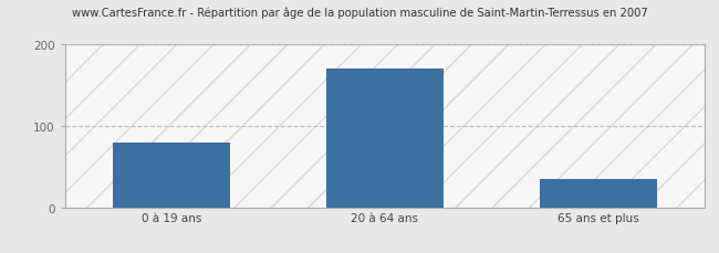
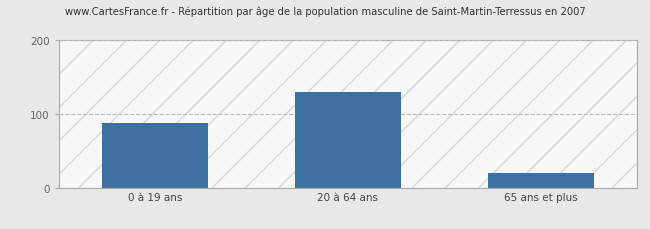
0 à 19 ans: 80 -> 88
20 à 64 ans: 170 -> 130
65 ans et plus: 35 -> 20
